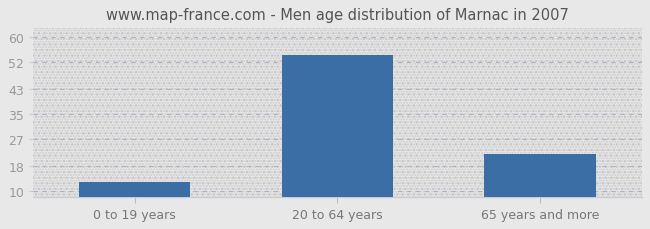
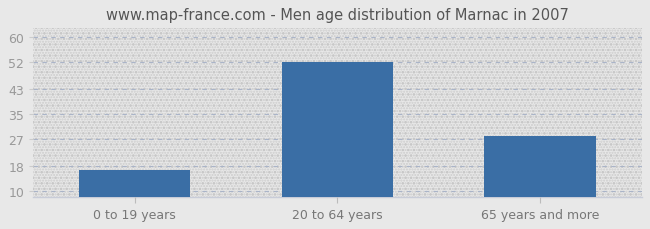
0 to 19 years: 13 -> 17
20 to 64 years: 54 -> 52
65 years and more: 22 -> 28
